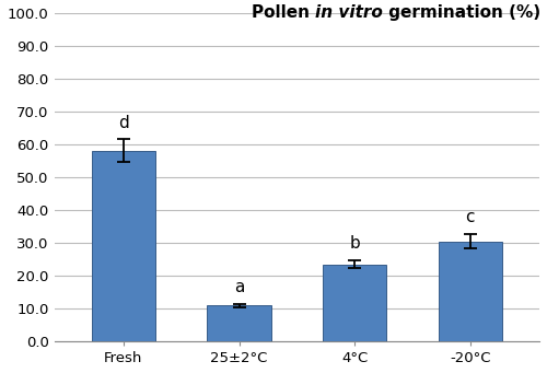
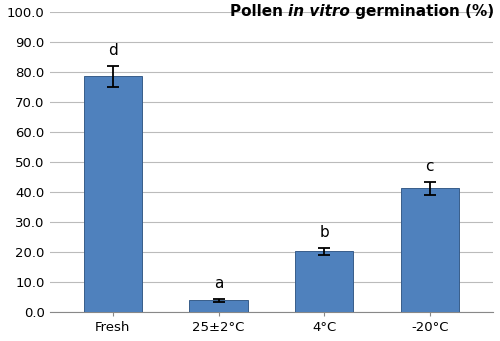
Fresh: 58.0 -> 78.5
25±2°C: 11.0 -> 4.0
4°C: 23.5 -> 20.2
-20°C: 30.5 -> 41.2
